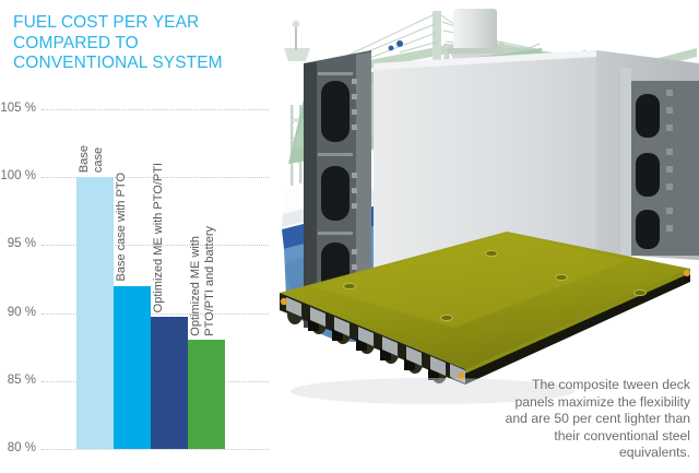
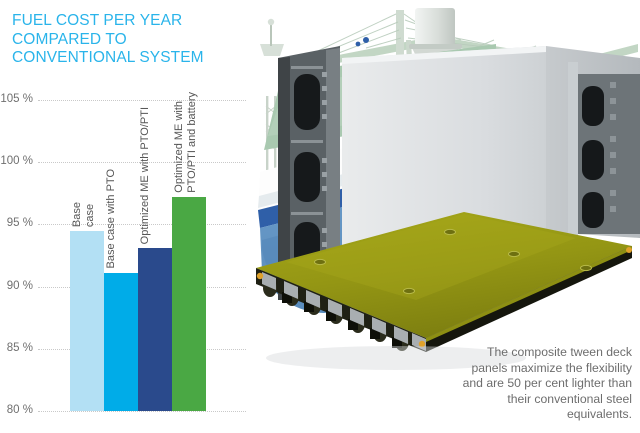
Base case: 100.0% -> 94.5%
Base case with PTO: 92.0% -> 91.1%
Optimized ME with PTO/PTI: 89.7% -> 93.1%
Optimized ME with PTO/PTI and battery: 88.0% -> 97.2%
